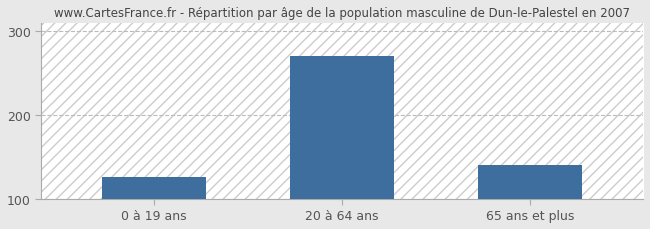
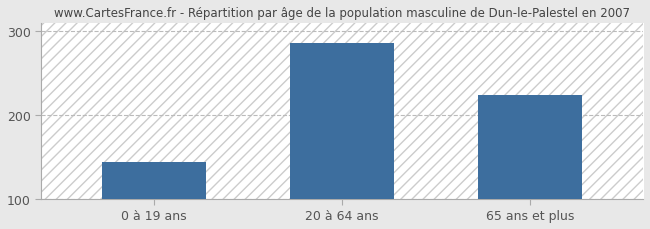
0 à 19 ans: 126 -> 144
20 à 64 ans: 270 -> 286
65 ans et plus: 140 -> 224
